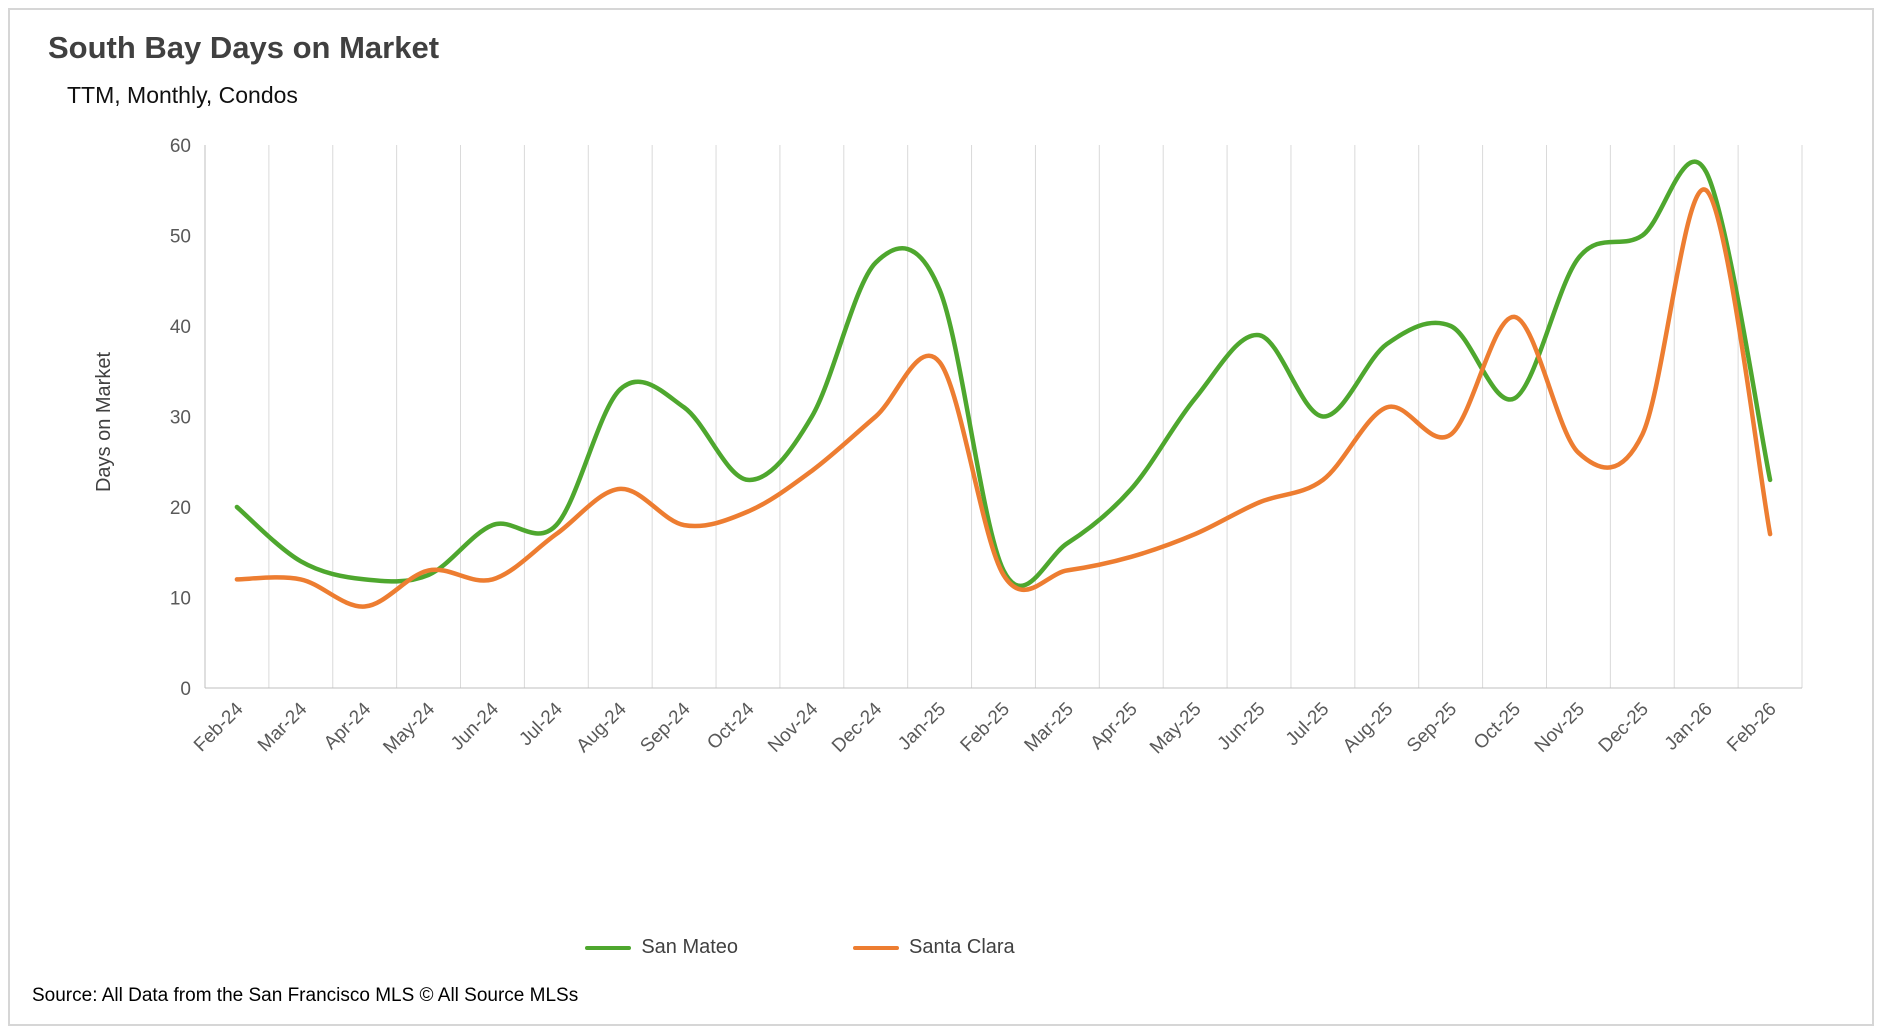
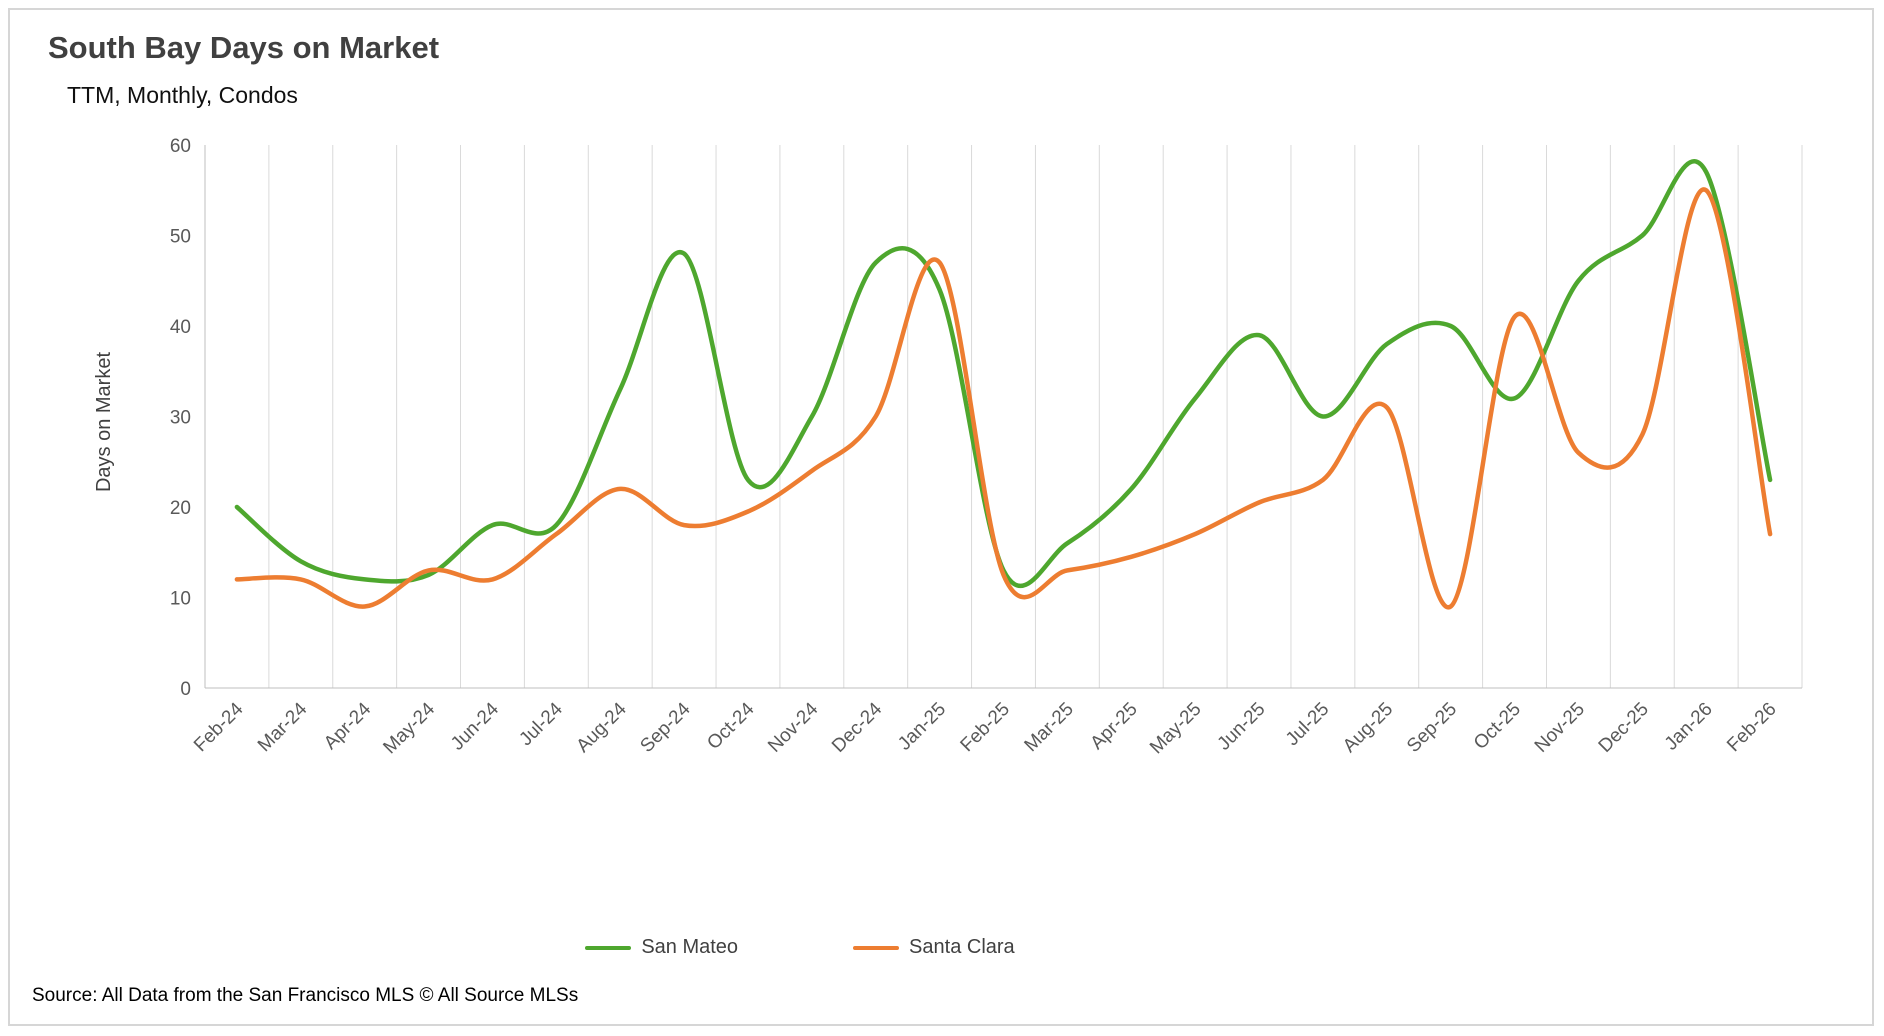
San Mateo/Sep-24: 31 -> 48
Santa Clara/Jan-25: 36 -> 47
Santa Clara/Sep-25: 28 -> 9
San Mateo/Nov-25: 48 -> 45
